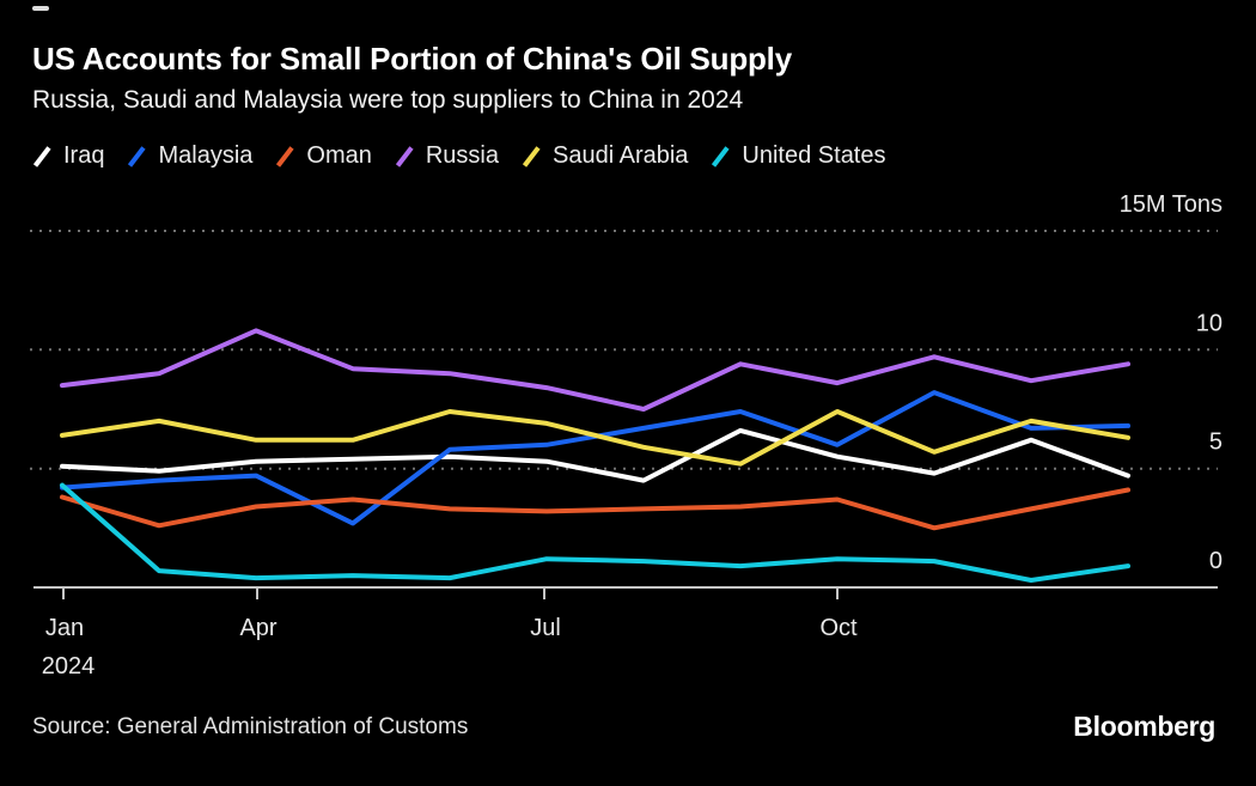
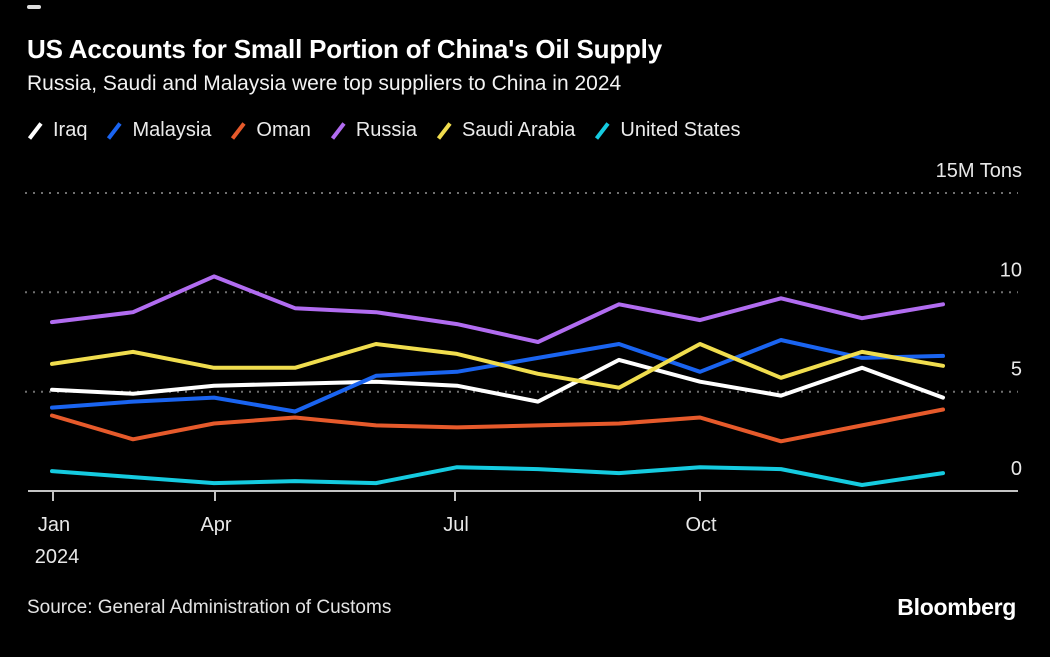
United States/Jan: 4.3 -> 1.0
Malaysia/Apr: 2.7 -> 4.0
Malaysia/Oct: 8.2 -> 7.6
